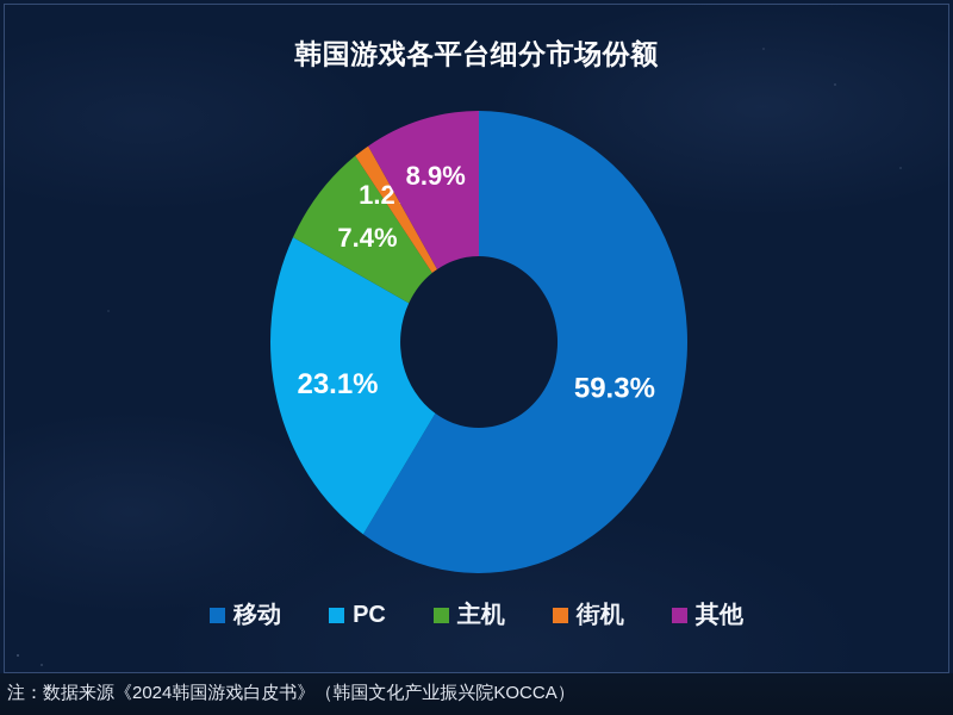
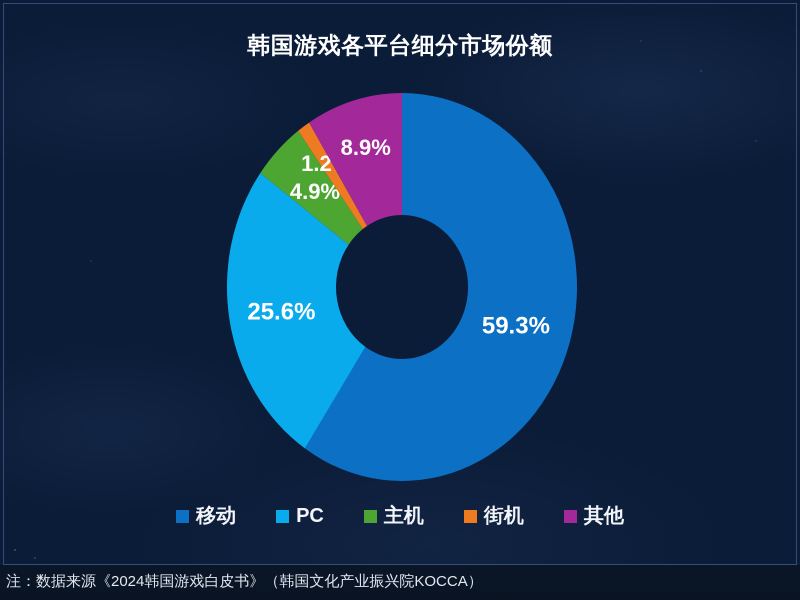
PC: 23.1% -> 25.6%
主机: 7.4% -> 4.9%
